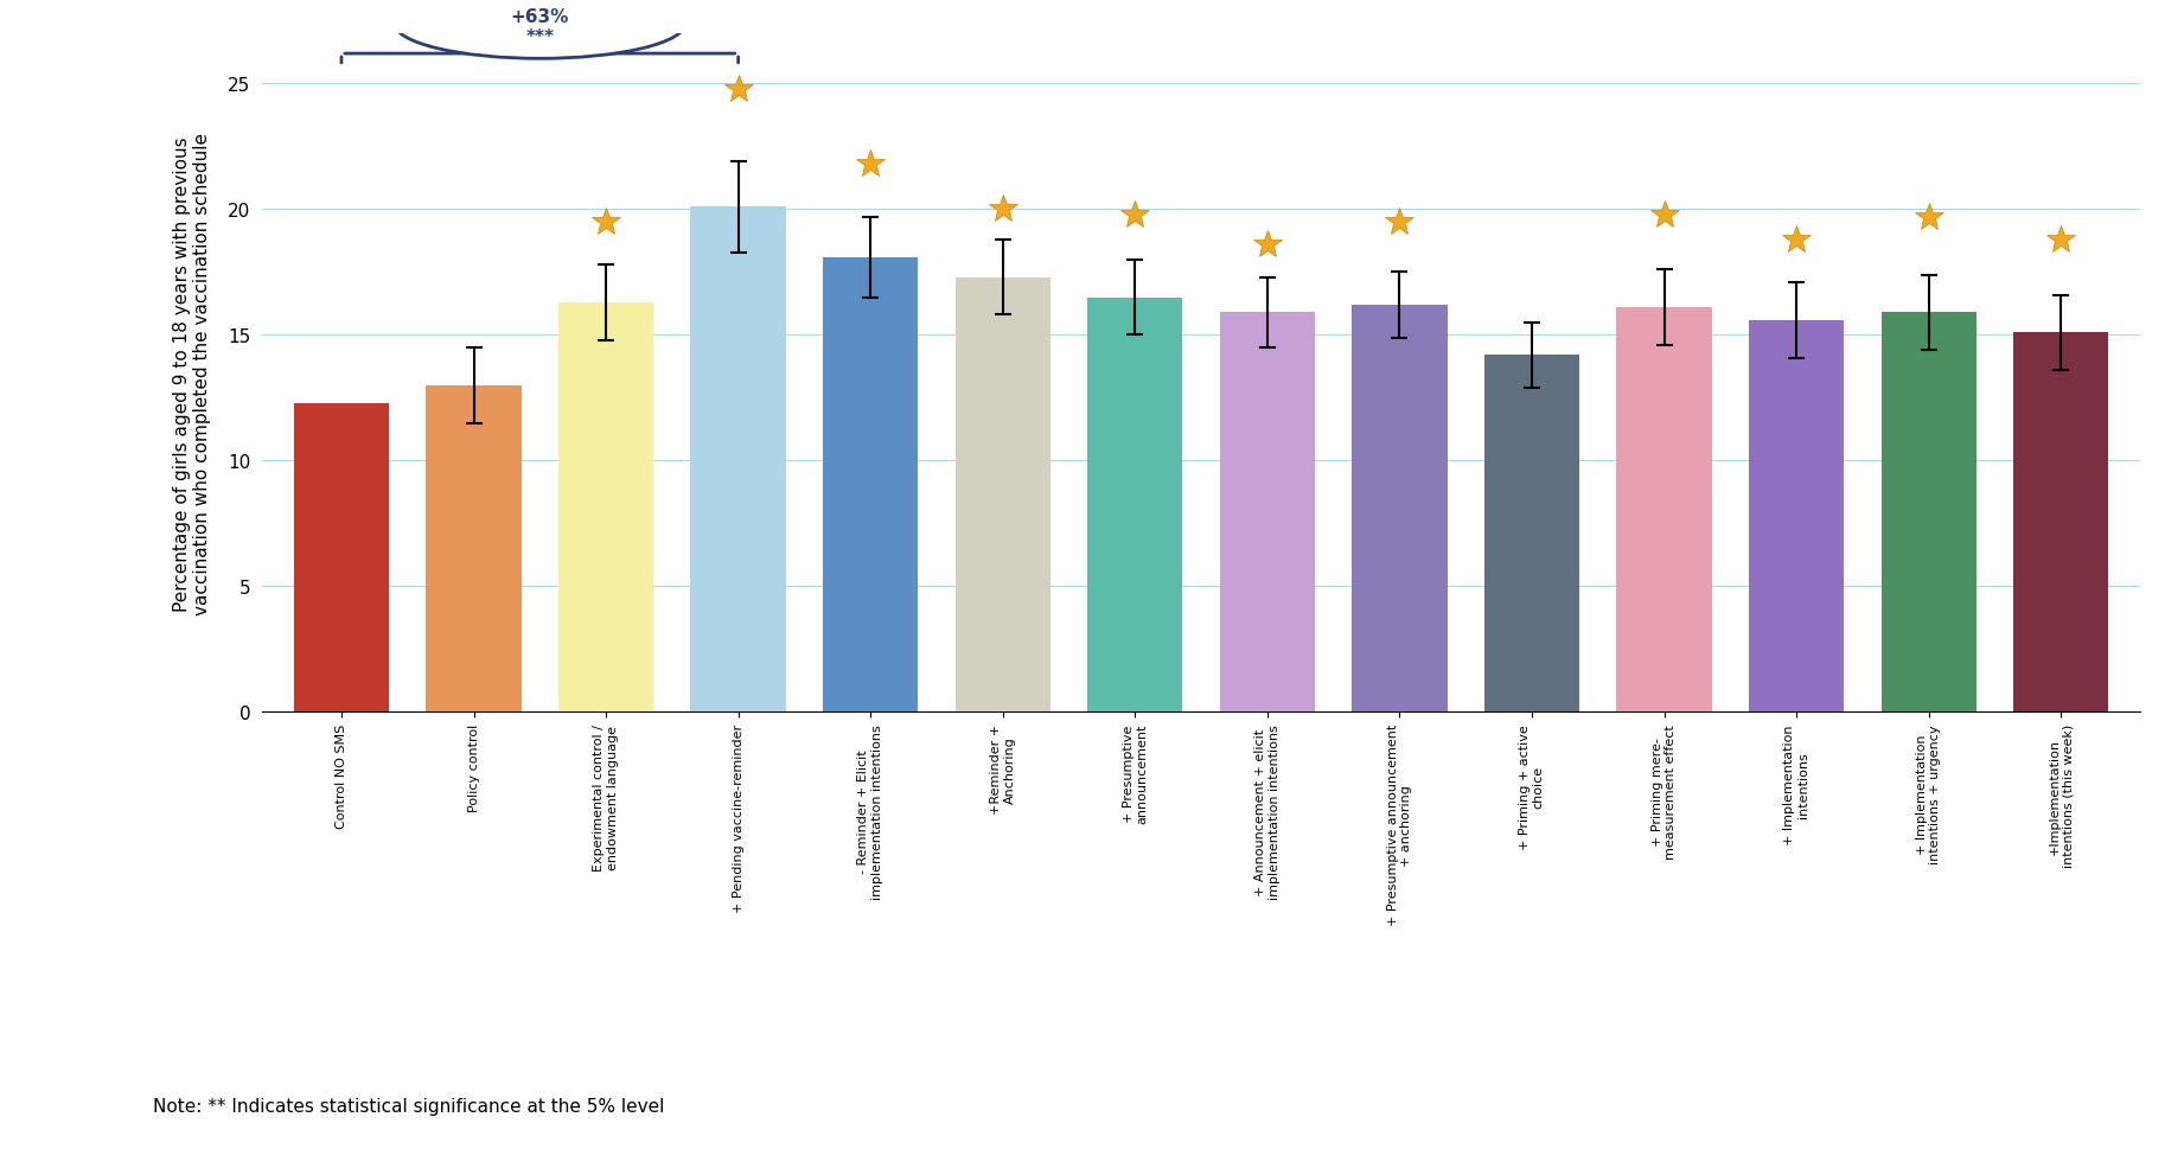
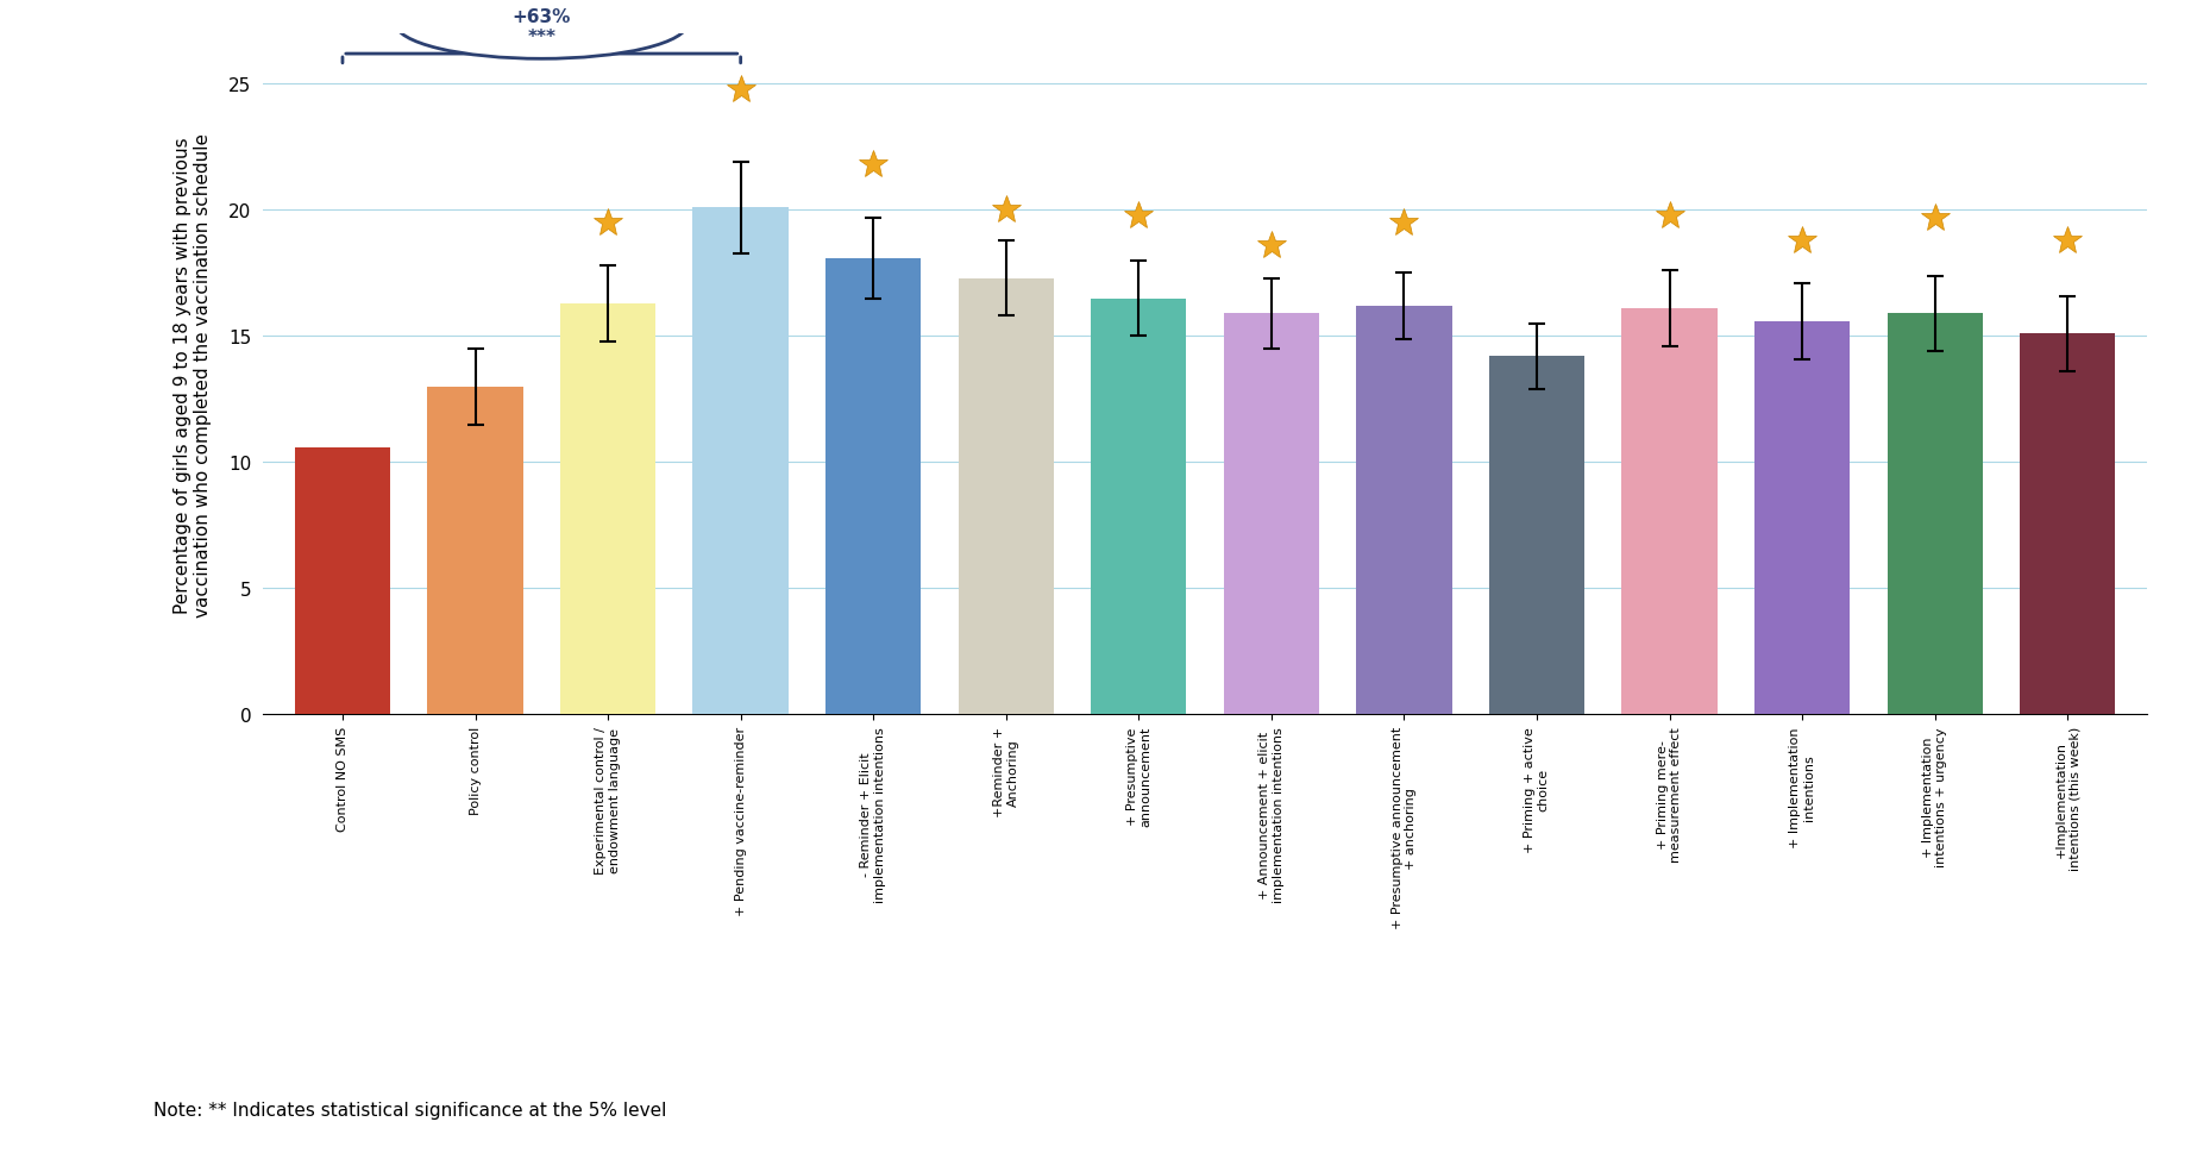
Control NO SMS: 12.3 -> 10.6
